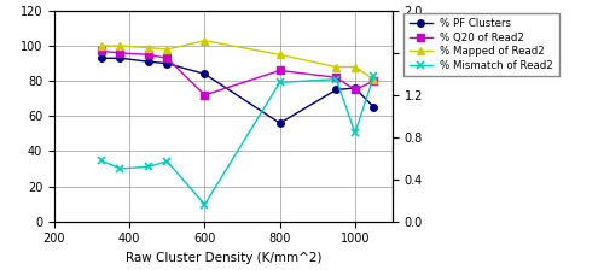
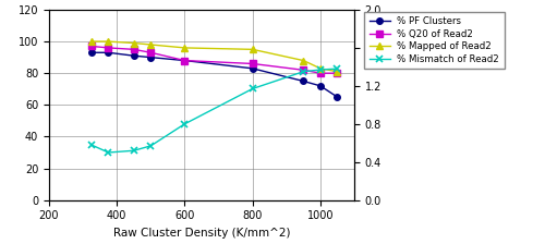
% PF Clusters/600: 84 -> 88
% Q20 of Read2/600: 72 -> 88
% Mapped of Read2/600: 103 -> 96
% Mismatch of Read2/600: 0.16 -> 0.80
% PF Clusters/800: 56 -> 83
% Mismatch of Read2/800: 1.32 -> 1.17
% PF Clusters/1000: 76 -> 72
% Q20 of Read2/1000: 75 -> 80
% Mapped of Read2/1000: 88 -> 83
% Mismatch of Read2/1000: 0.84 -> 1.37
